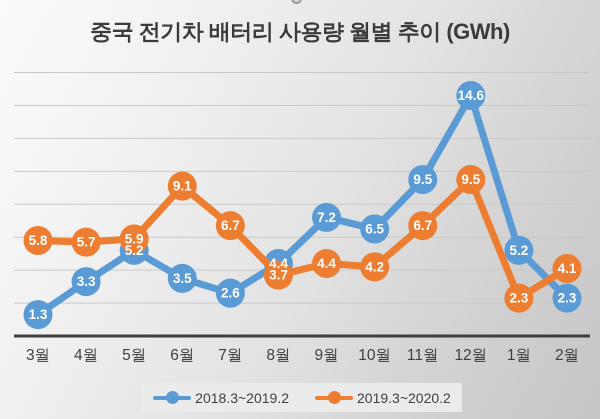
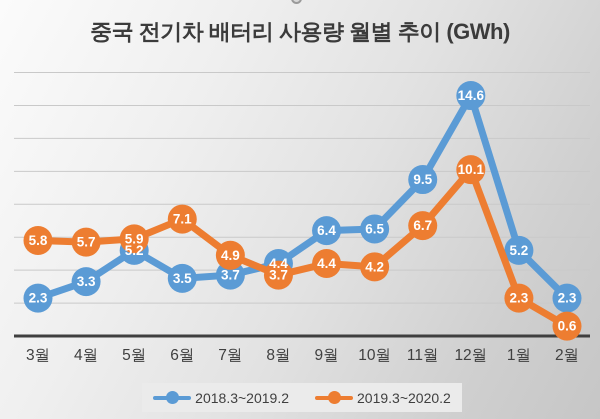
2018.3~2019.2/3월: 1.3 -> 2.3
2019.3~2020.2/6월: 9.1 -> 7.1
2018.3~2019.2/7월: 2.6 -> 3.7
2019.3~2020.2/7월: 6.7 -> 4.9
2018.3~2019.2/9월: 7.2 -> 6.4
2019.3~2020.2/12월: 9.5 -> 10.1
2019.3~2020.2/2월: 4.1 -> 0.6
